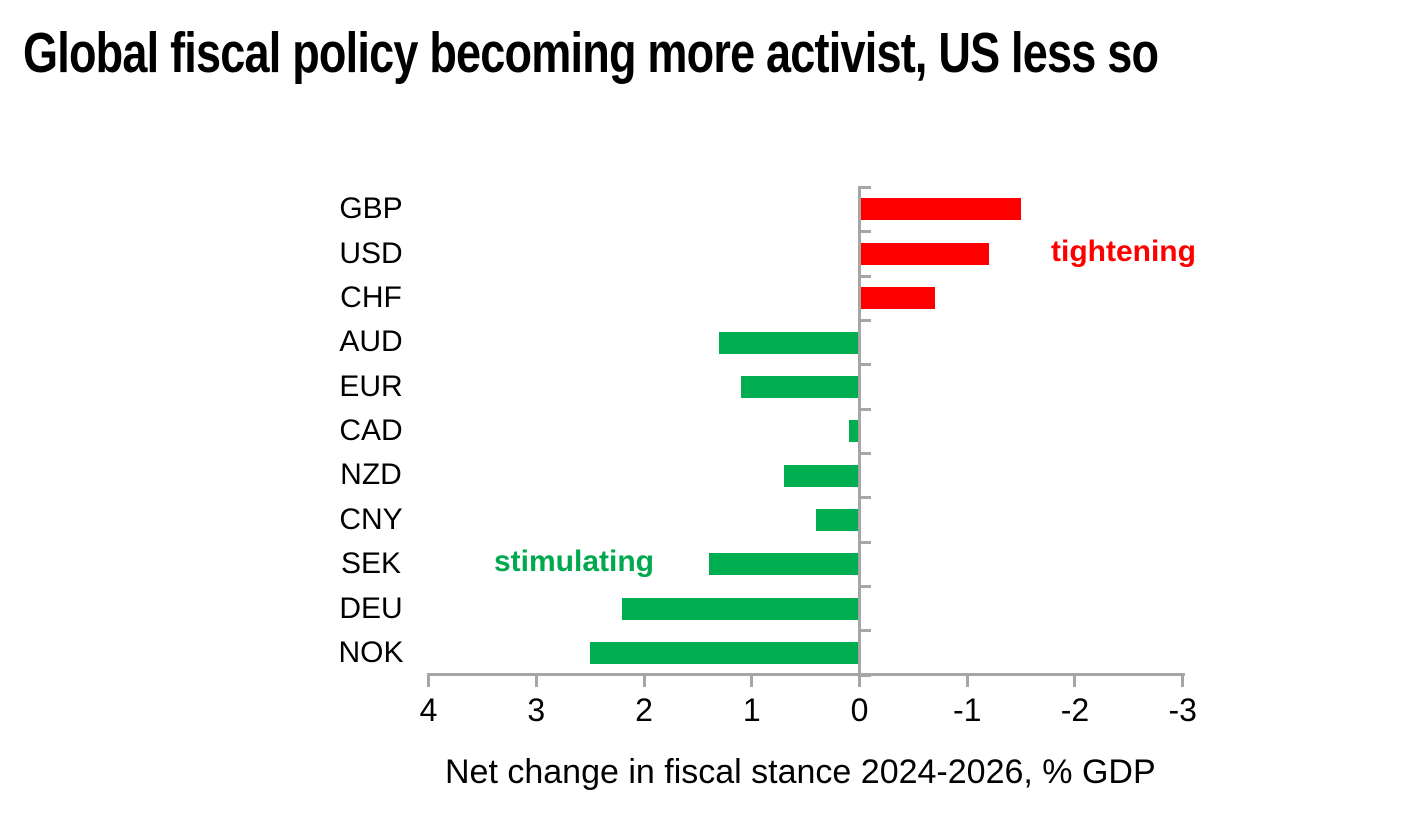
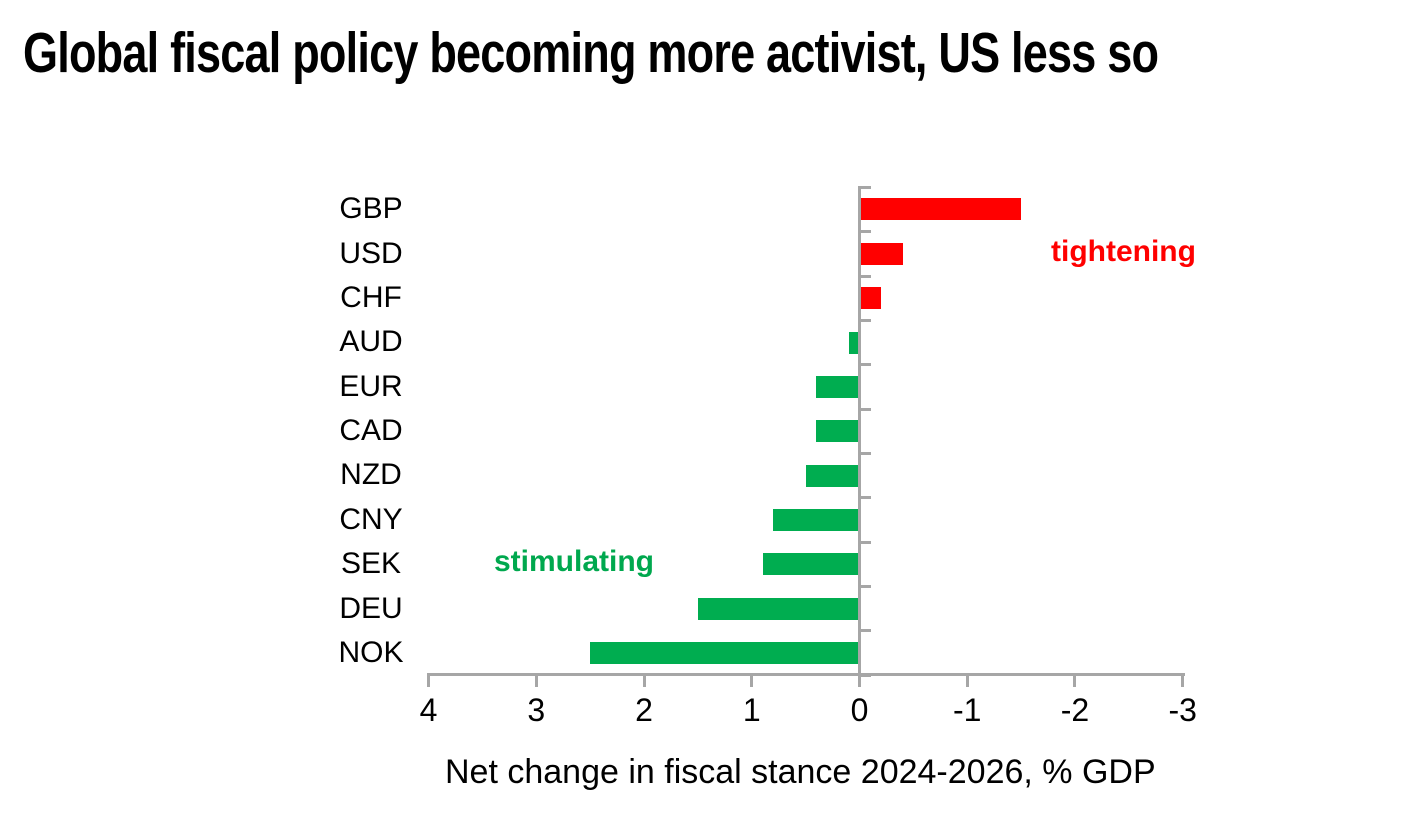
USD: -1.2 -> -0.4
CHF: -0.7 -> -0.2
AUD: 1.3 -> 0.1
EUR: 1.1 -> 0.4
CAD: 0.1 -> 0.4
NZD: 0.7 -> 0.5
CNY: 0.4 -> 0.8
SEK: 1.4 -> 0.9
DEU: 2.2 -> 1.5
